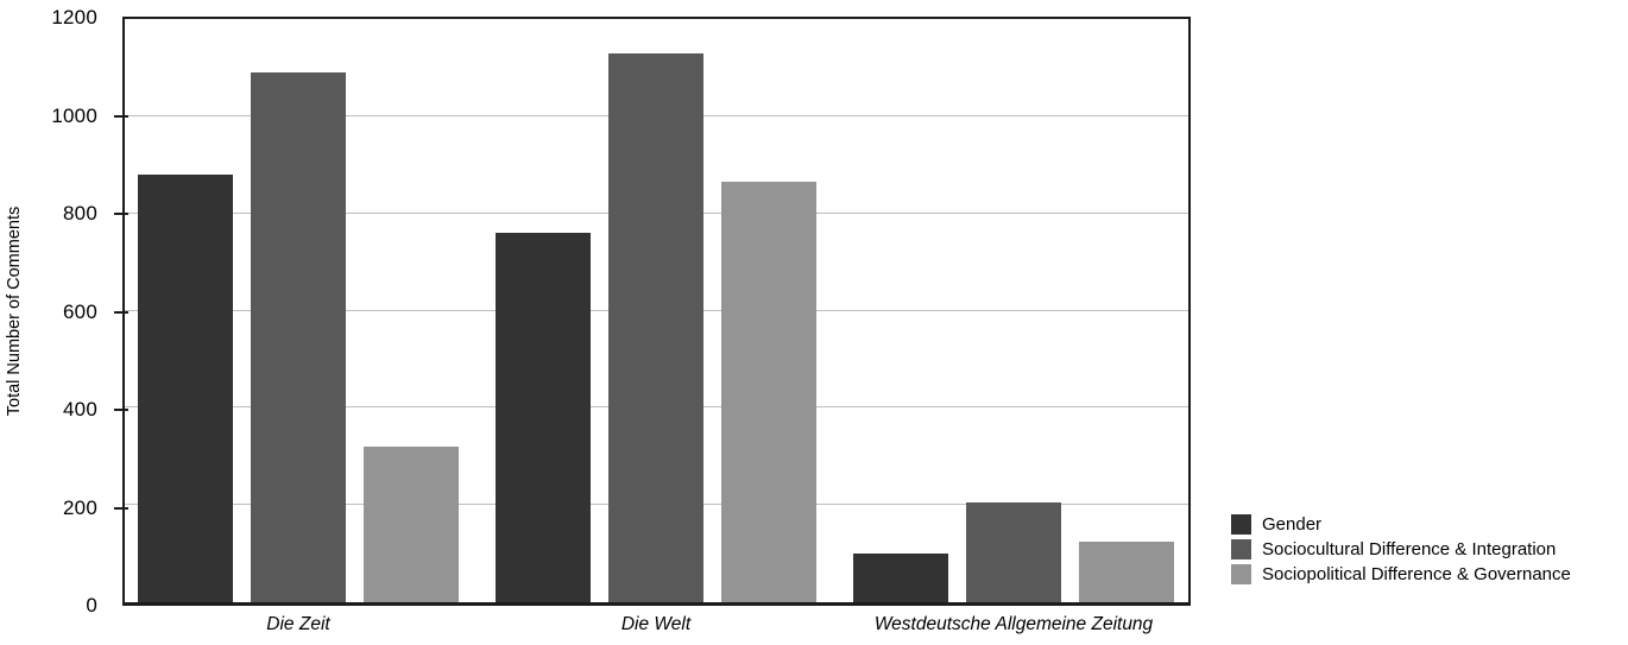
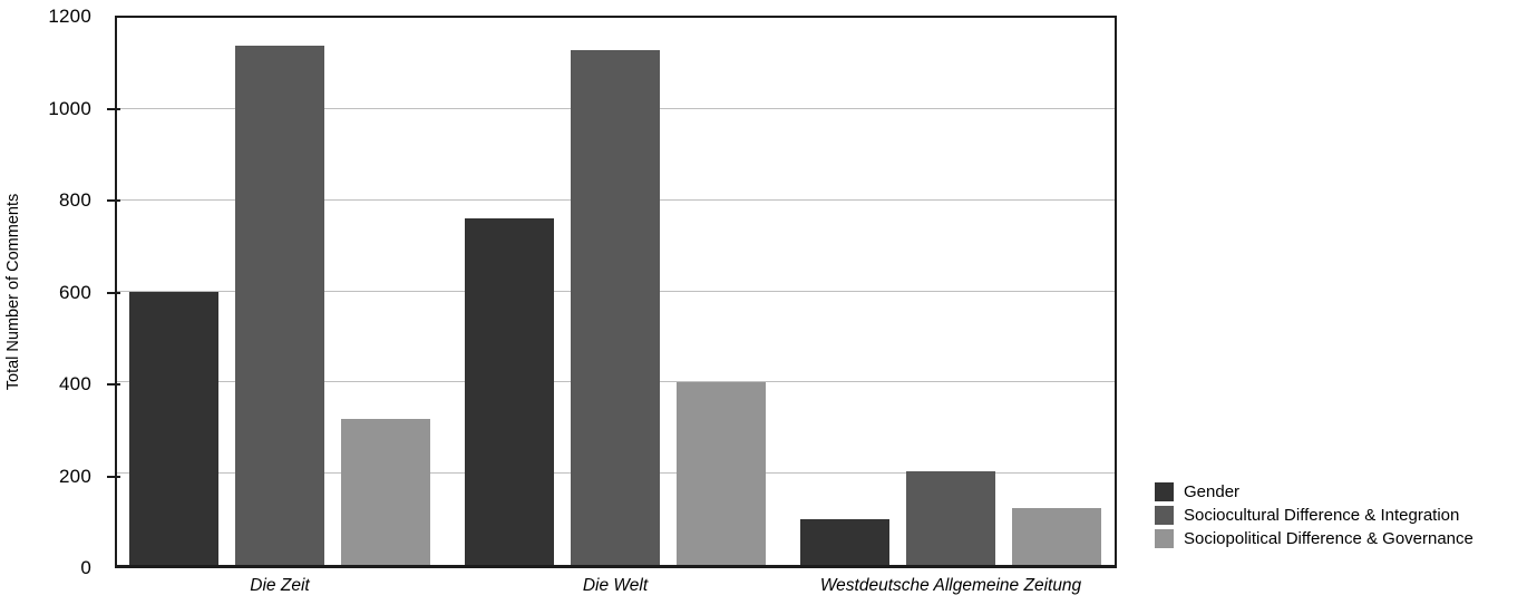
Gender/Die Zeit: 880 -> 600
Sociocultural Difference & Integration/Die Zeit: 1090 -> 1140
Sociopolitical Difference & Governance/Die Welt: 860 -> 400
